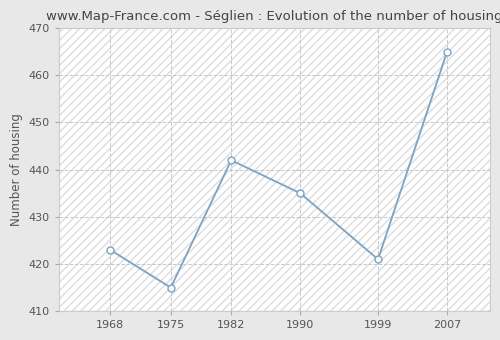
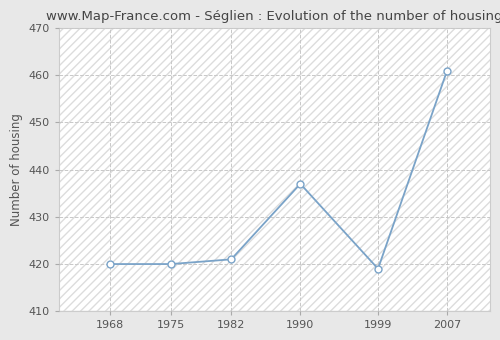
1968: 423 -> 420
1975: 415 -> 420
1982: 442 -> 421
1990: 435 -> 437
1999: 421 -> 419
2007: 465 -> 461
